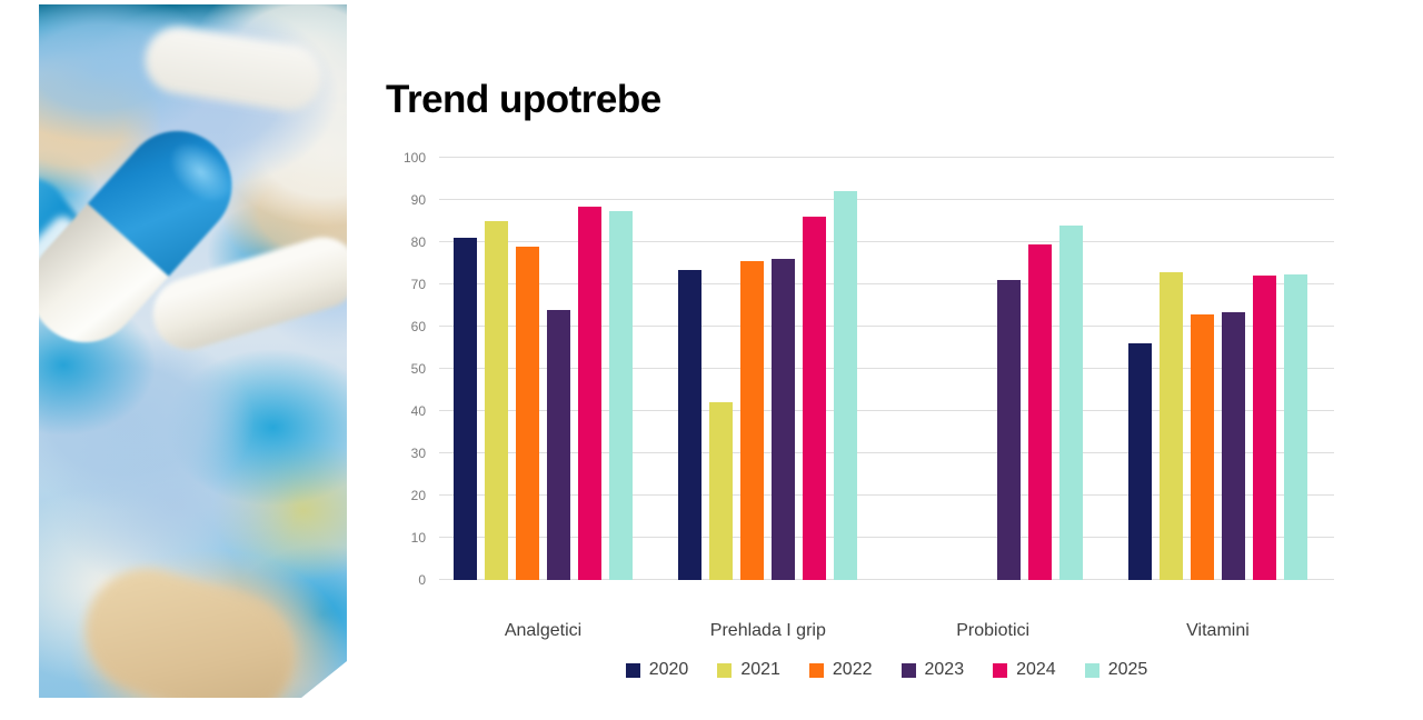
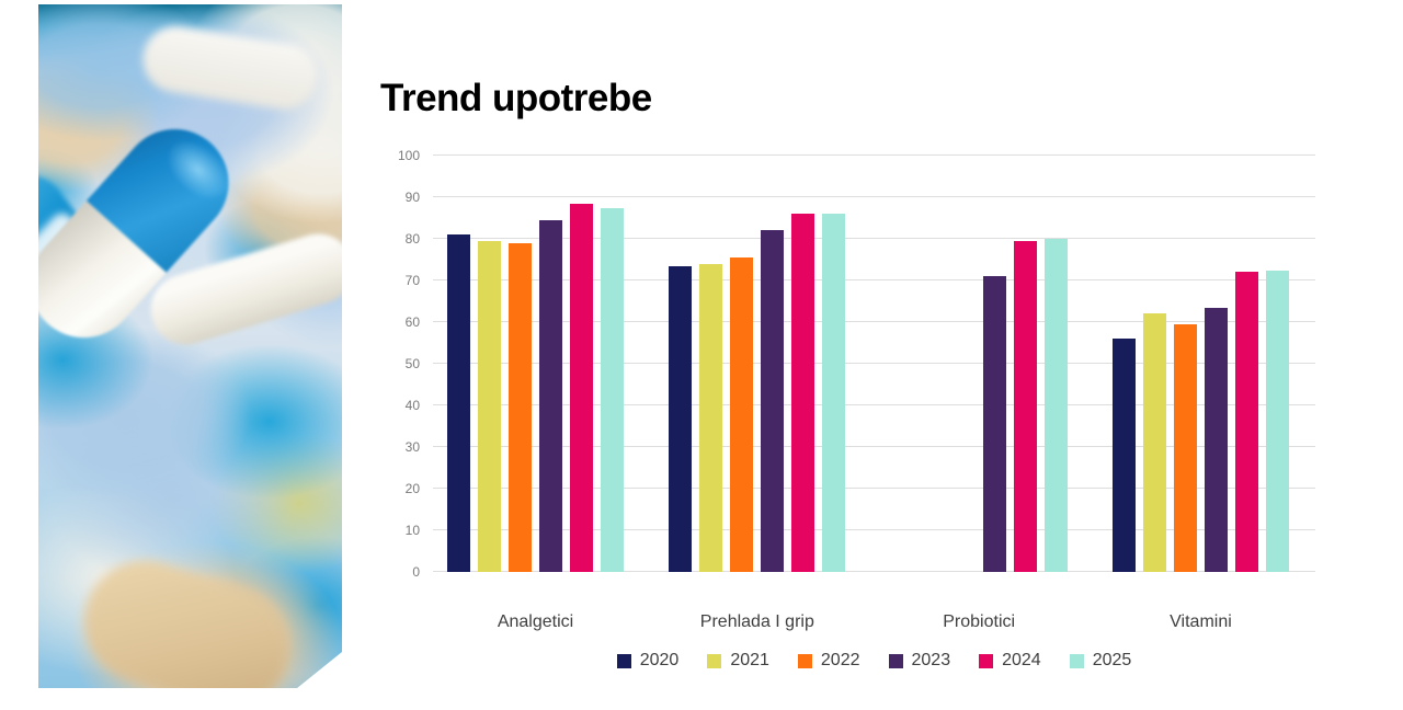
2021/Analgetici: 85 -> 80
2023/Analgetici: 64 -> 84
2021/Prehlada I grip: 42 -> 74
2023/Prehlada I grip: 76 -> 82
2025/Prehlada I grip: 92 -> 86
2025/Probiotici: 84 -> 80
2021/Vitamini: 73 -> 62
2022/Vitamini: 63 -> 60
